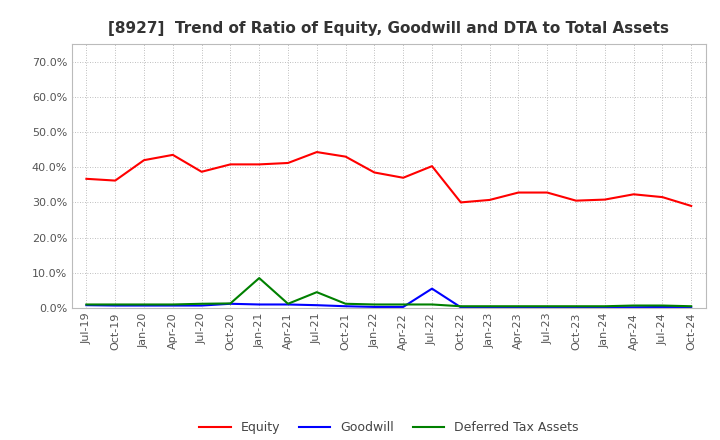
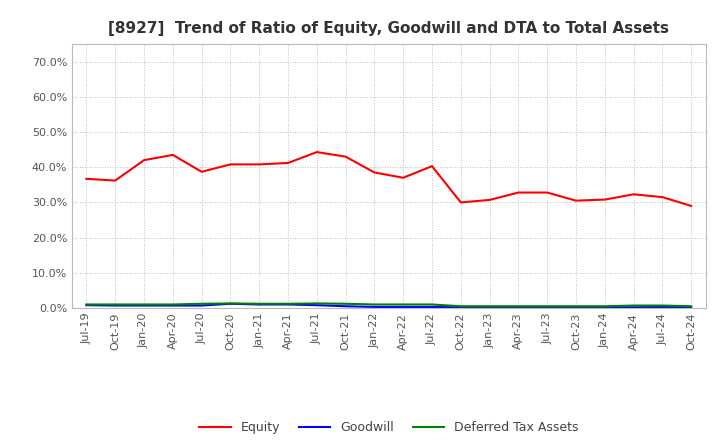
Deferred Tax Assets/Jan-21: 8.5% -> 1.2%
Deferred Tax Assets/Jul-21: 4.5% -> 1.3%
Goodwill/Jul-22: 5.5% -> 0.3%
